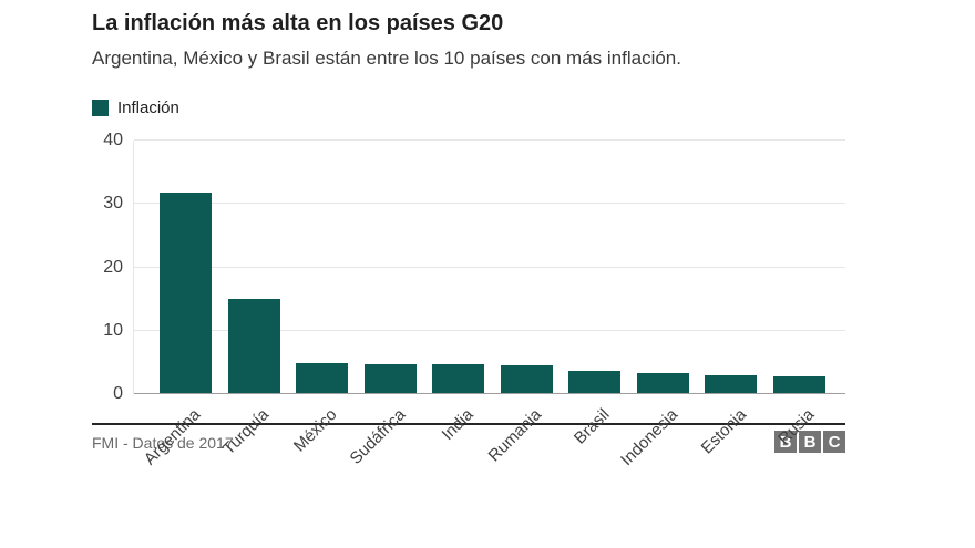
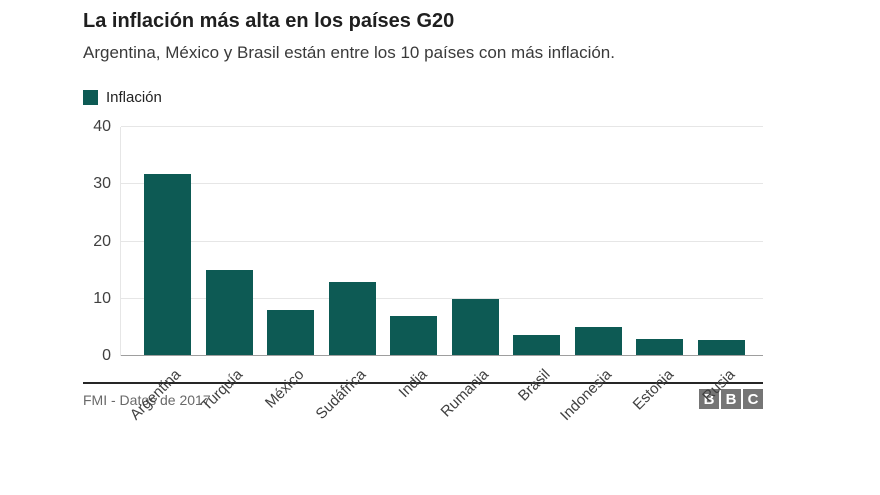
México: 5 -> 8
Sudáfrica: 5 -> 13
India: 5 -> 7
Rumania: 5 -> 10
Indonesia: 3 -> 5
